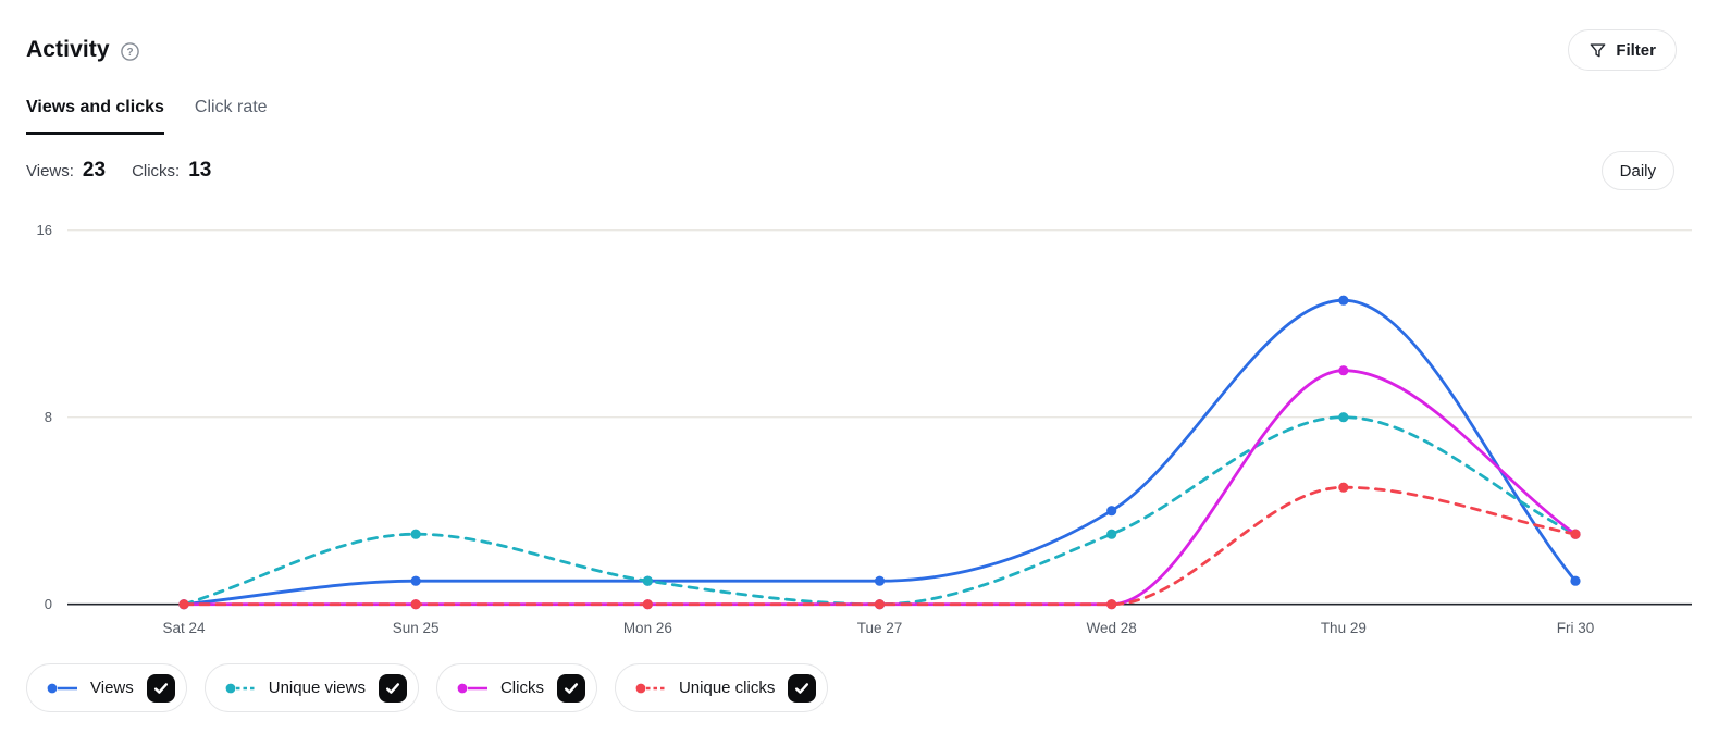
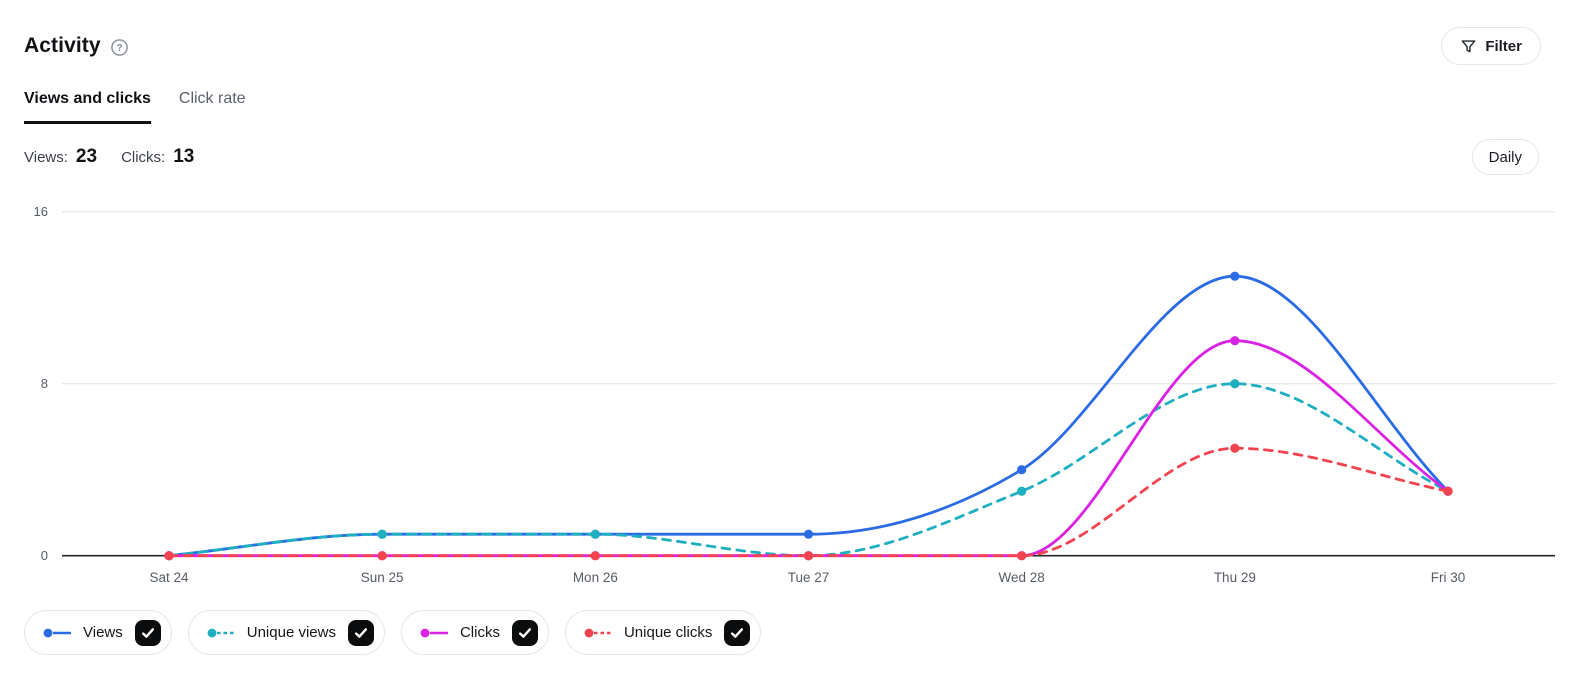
Unique views/Sun 25: 3 -> 1
Views/Fri 30: 1 -> 3
